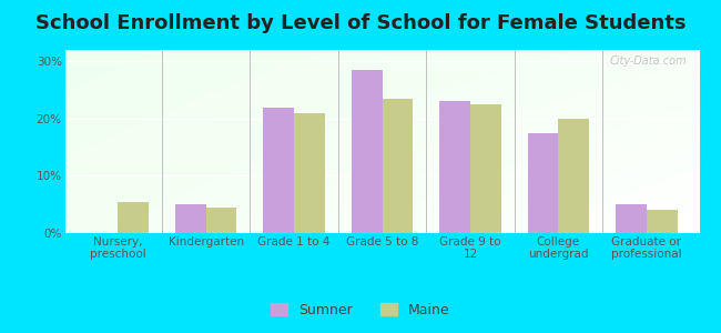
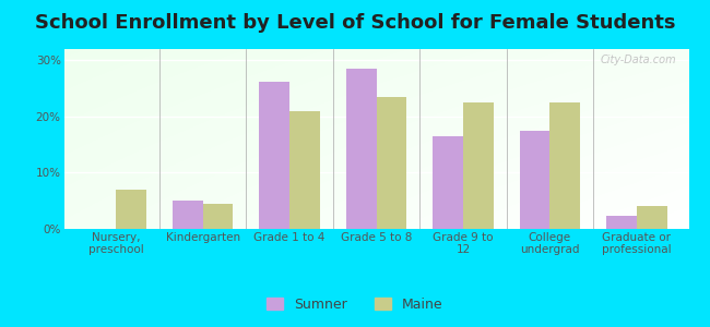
Maine/Nursery, preschool: 5.5% -> 7.0%
Sumner/Grade 1 to 4: 22.0% -> 26.2%
Sumner/Grade 9 to 12: 23.0% -> 16.4%
Maine/College undergrad: 20.0% -> 22.4%
Sumner/Graduate or professional: 5.0% -> 2.4%
